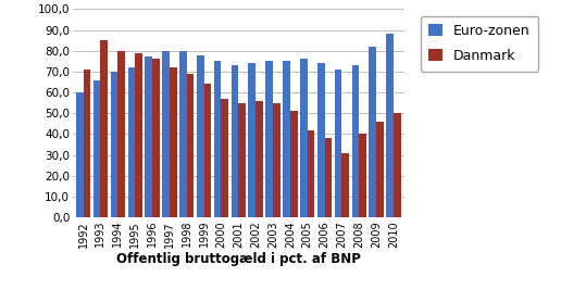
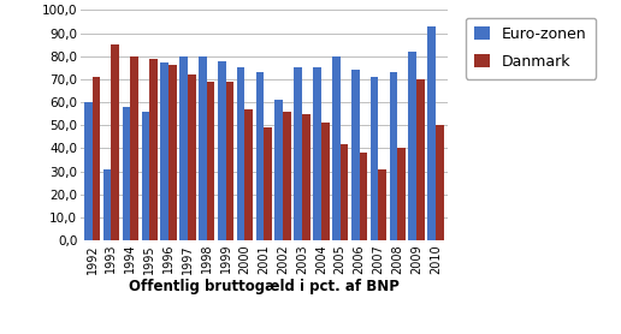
Euro-zonen/1993: 66 -> 31
Euro-zonen/1994: 70 -> 58
Euro-zonen/1995: 72 -> 56
Danmark/1999: 64 -> 69
Danmark/2001: 55 -> 49
Euro-zonen/2002: 74 -> 61
Euro-zonen/2005: 76 -> 80
Danmark/2009: 46 -> 70
Euro-zonen/2010: 88 -> 93
